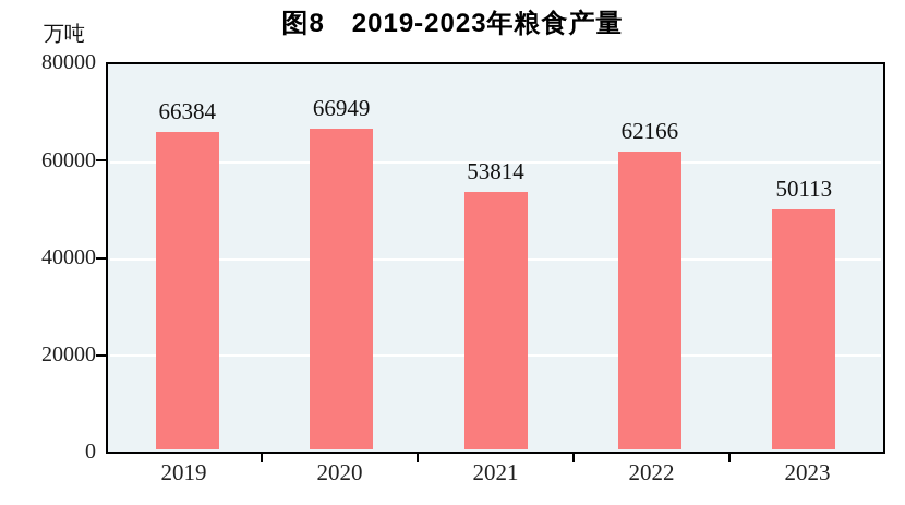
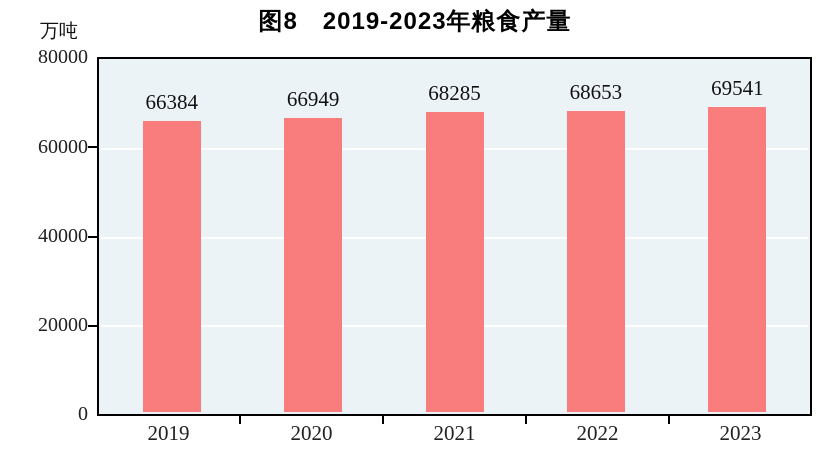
2021: 53814 -> 68285
2022: 62166 -> 68653
2023: 50113 -> 69541
